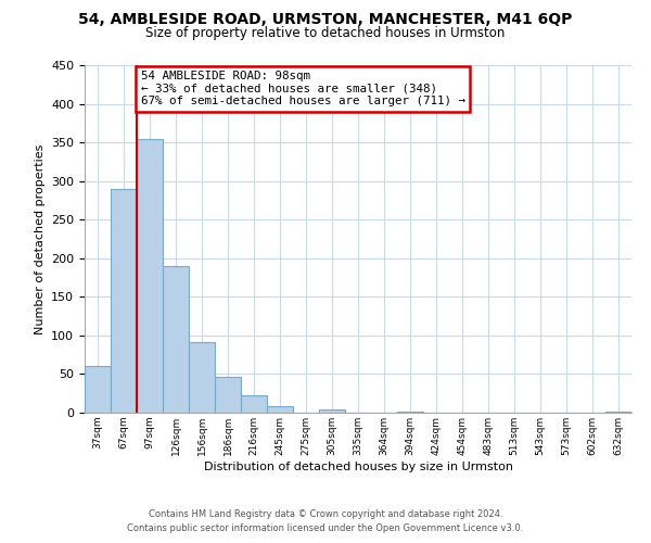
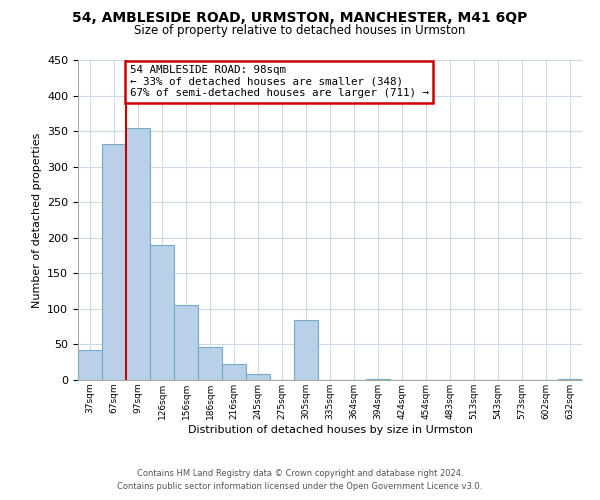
37sqm: 60 -> 42
67sqm: 290 -> 332
156sqm: 92 -> 106
305sqm: 4 -> 84
